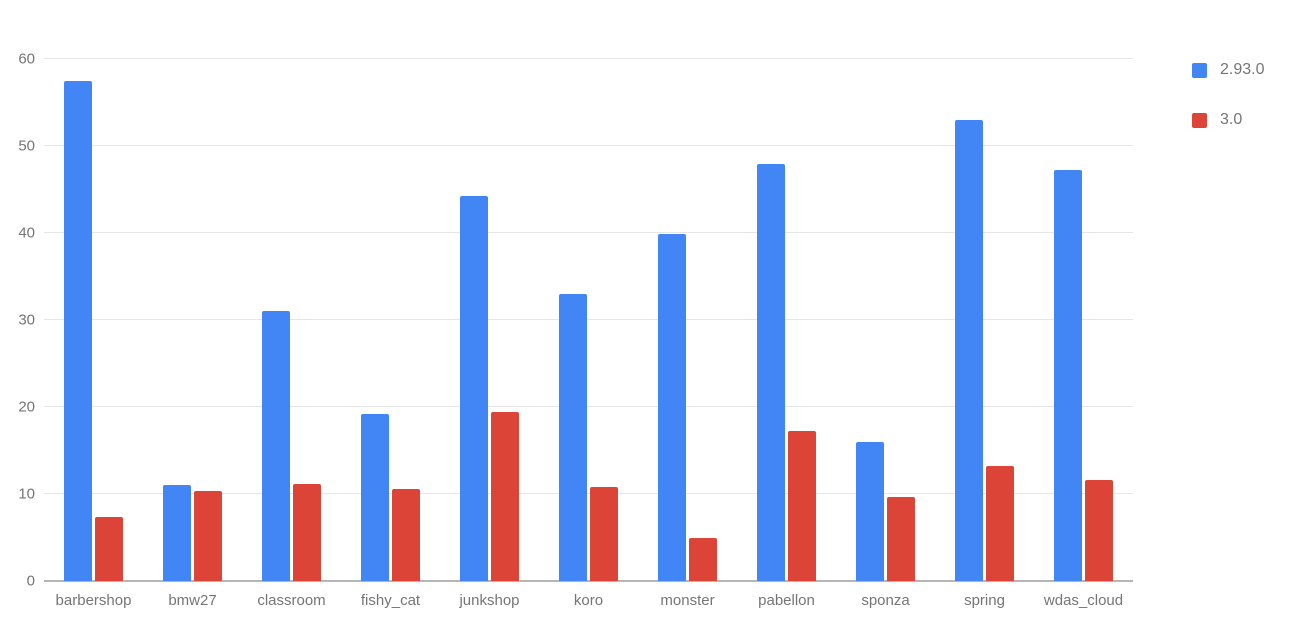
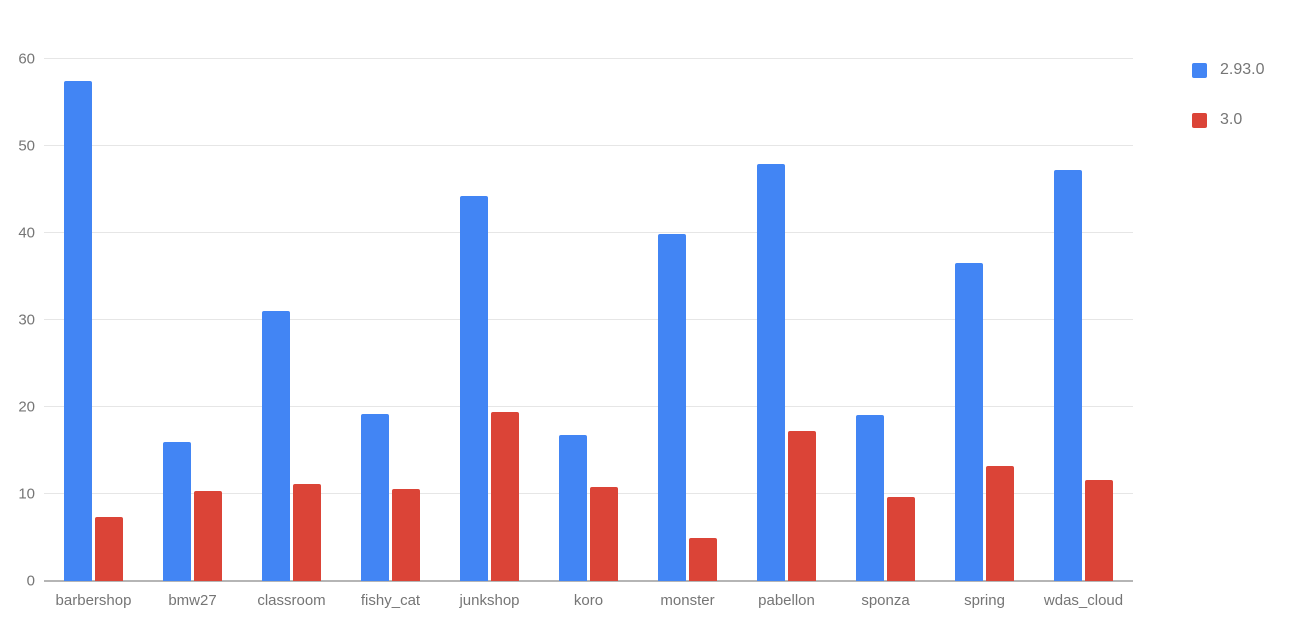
2.93.0/bmw27: 11 -> 16
2.93.0/koro: 33 -> 17
2.93.0/sponza: 16 -> 19
2.93.0/spring: 53 -> 36
